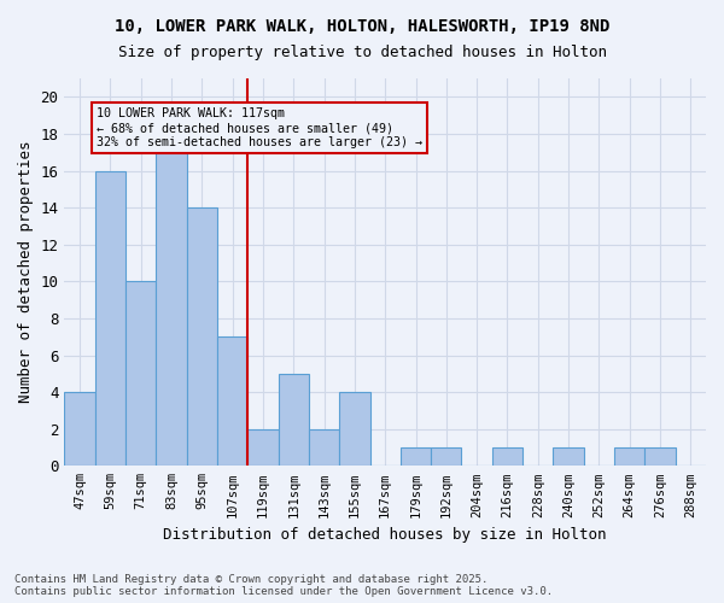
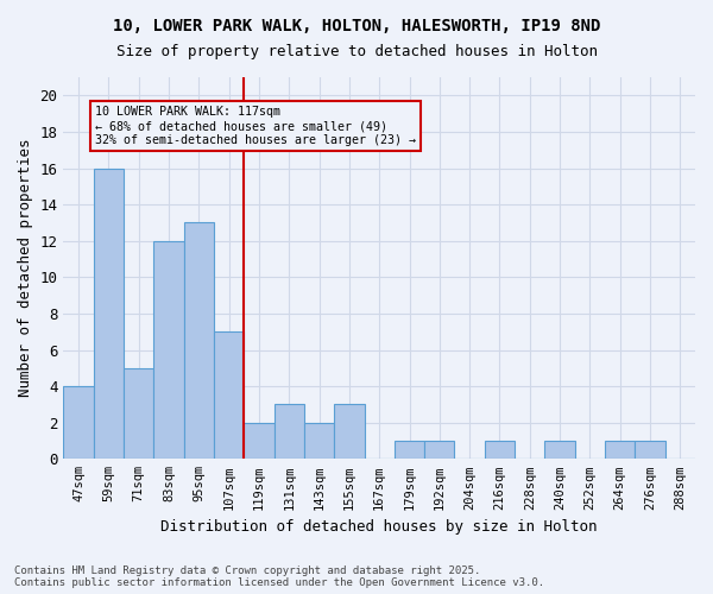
71sqm: 10 -> 5
83sqm: 17 -> 12
95sqm: 14 -> 13
131sqm: 5 -> 3
155sqm: 4 -> 3
